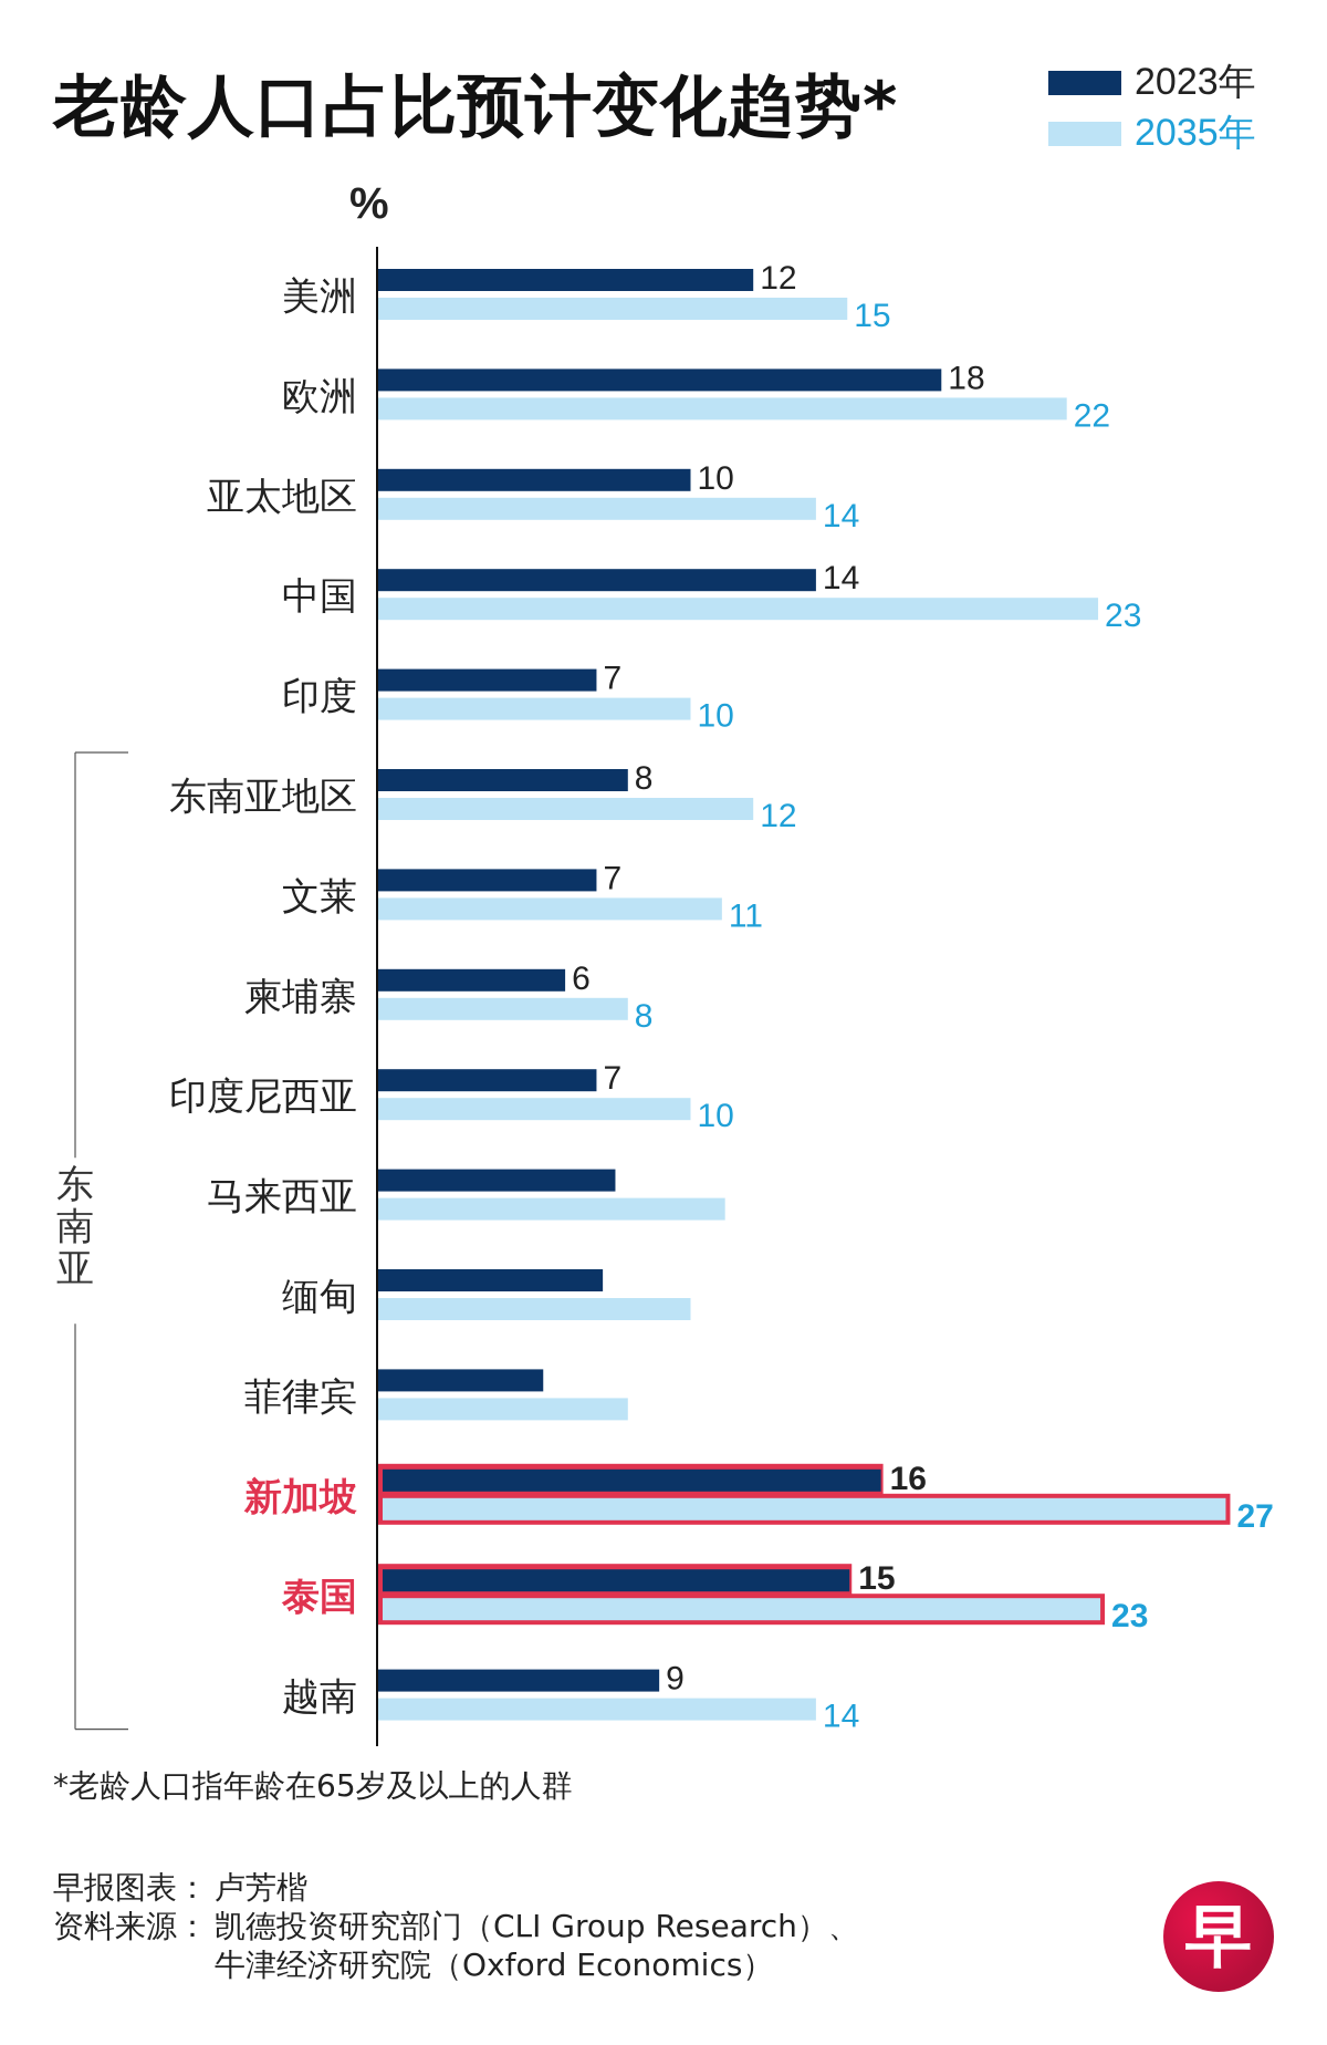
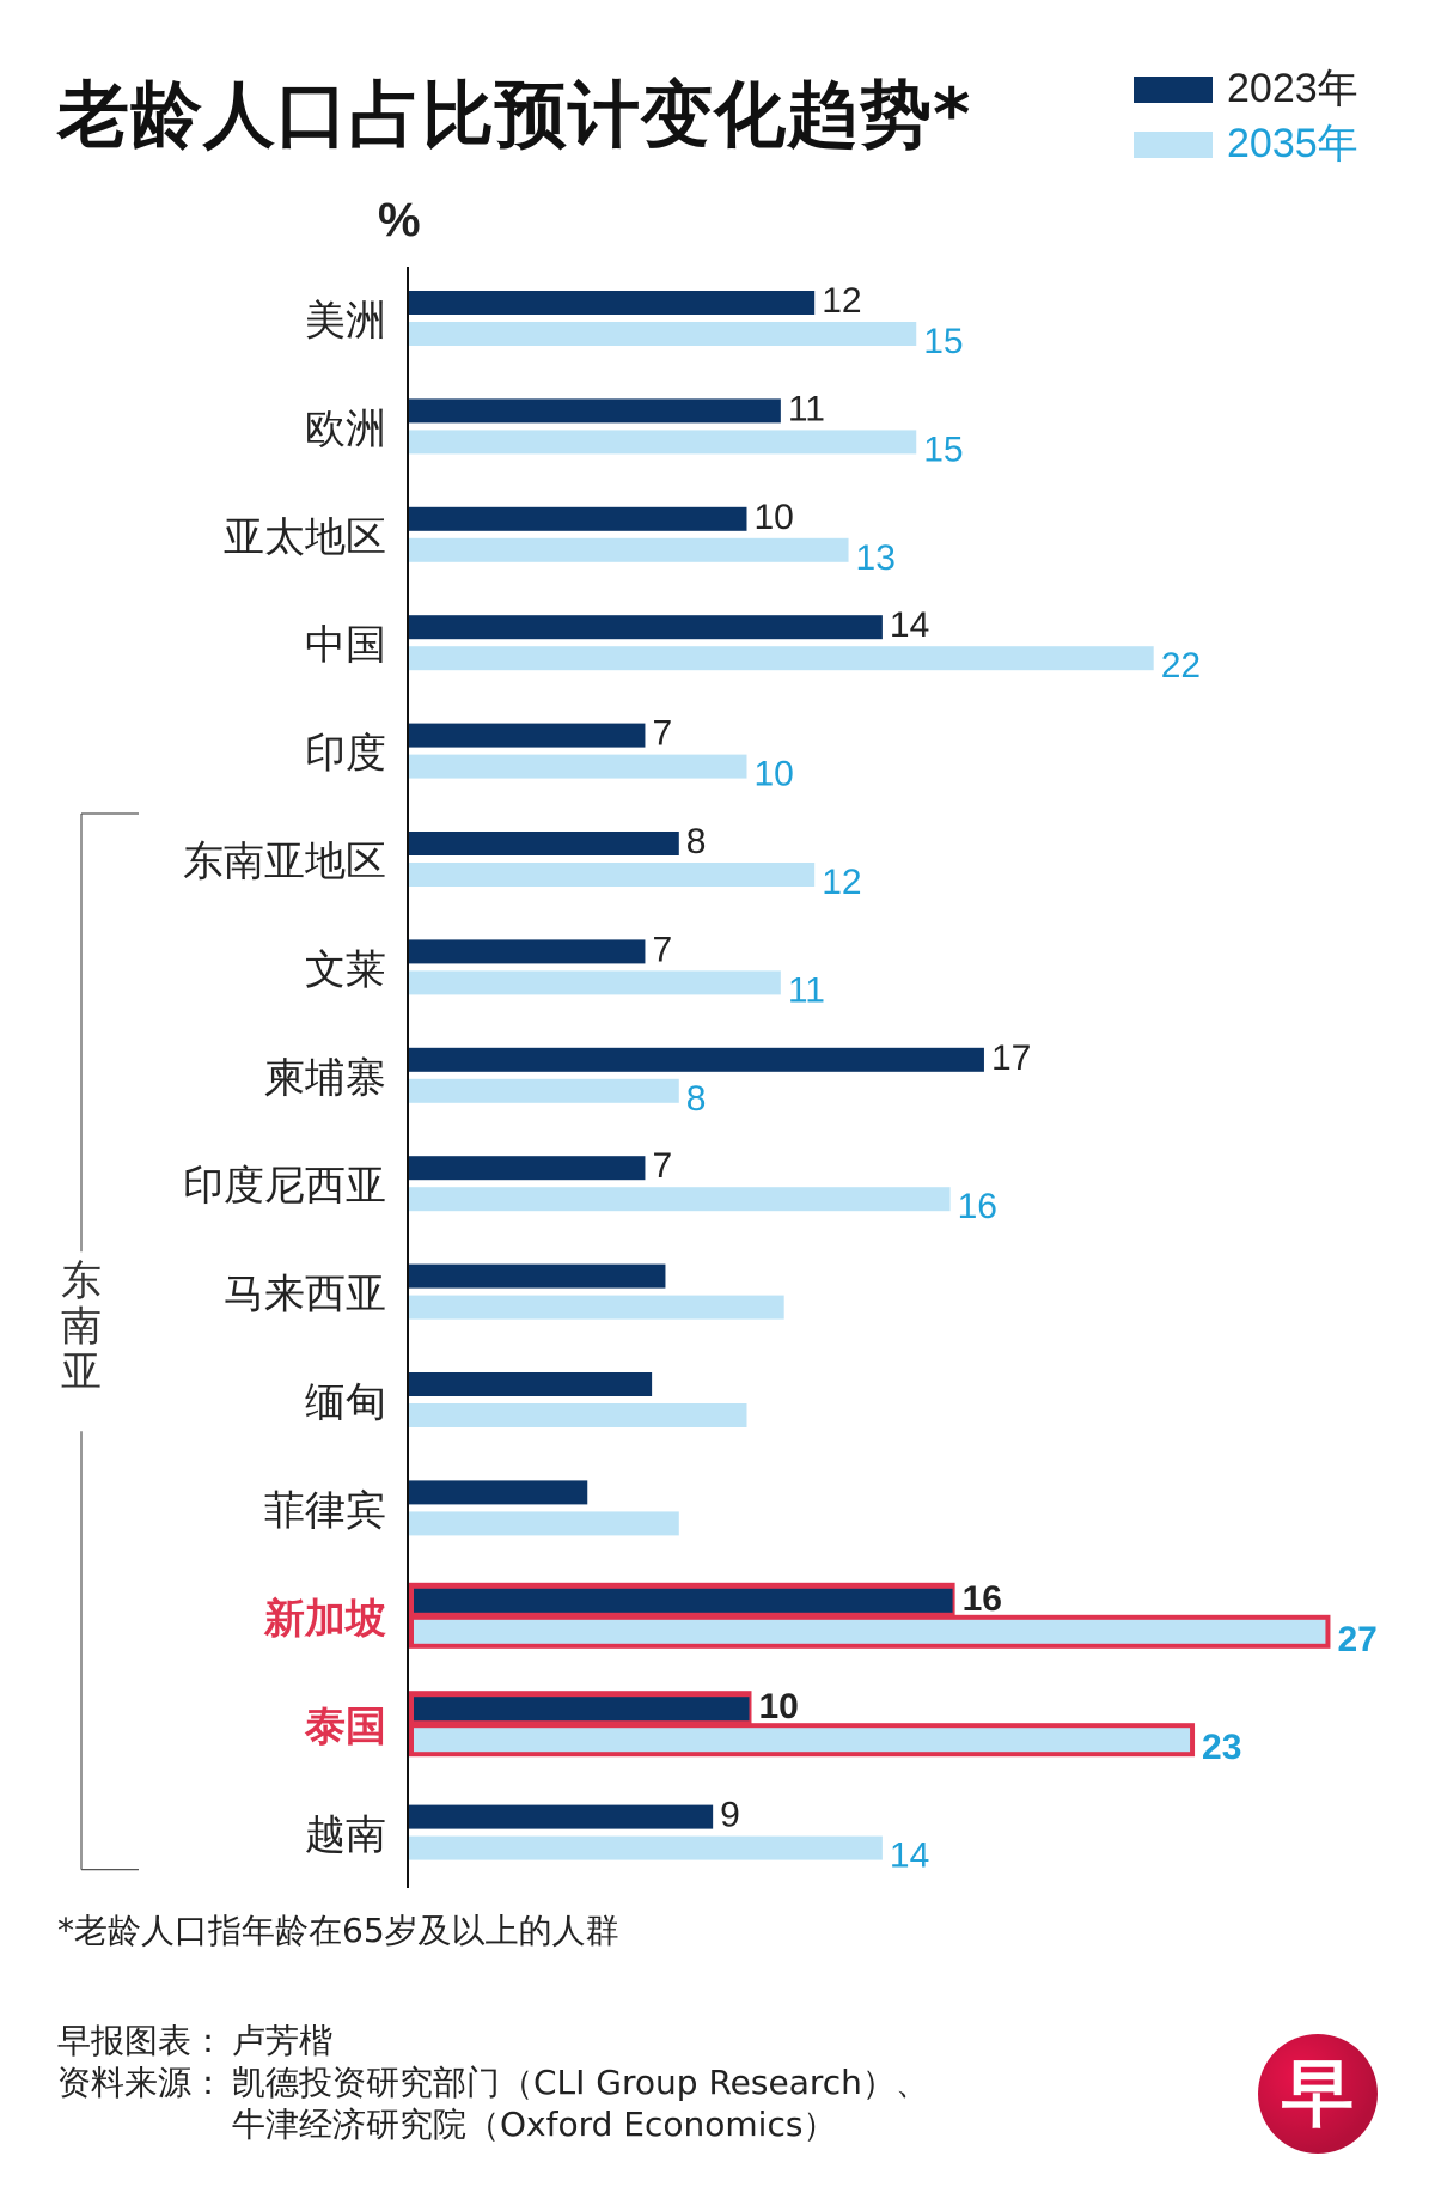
2023年/欧洲: 18 -> 11
2035年/欧洲: 22 -> 15
2035年/亚太地区: 14 -> 13
2035年/中国: 23 -> 22
2023年/柬埔寨: 6 -> 17
2035年/印度尼西亚: 10 -> 16
2023年/泰国: 15 -> 10
